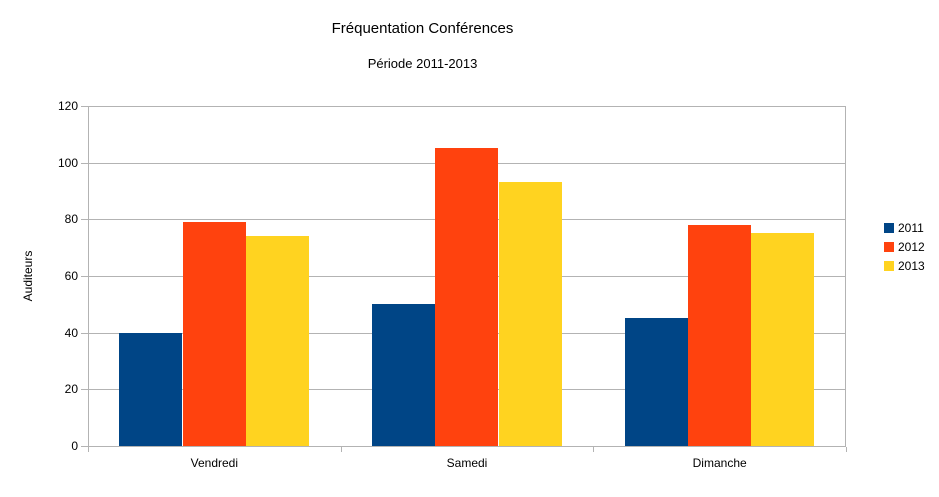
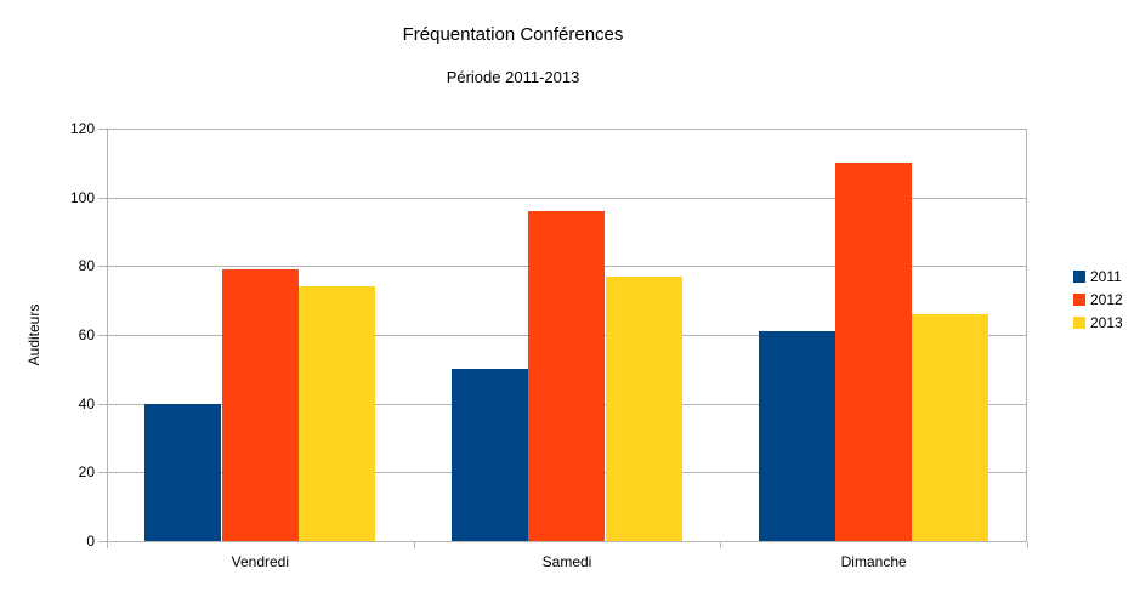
2012/Samedi: 105 -> 96
2013/Samedi: 93 -> 77
2011/Dimanche: 45 -> 61
2012/Dimanche: 78 -> 110
2013/Dimanche: 75 -> 66
